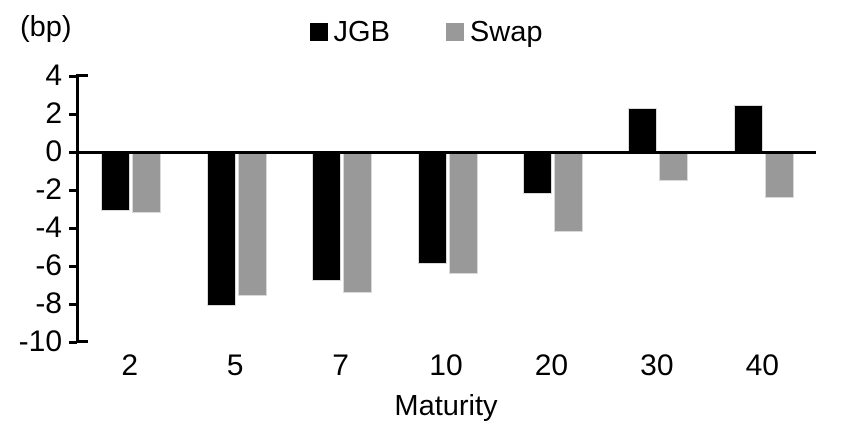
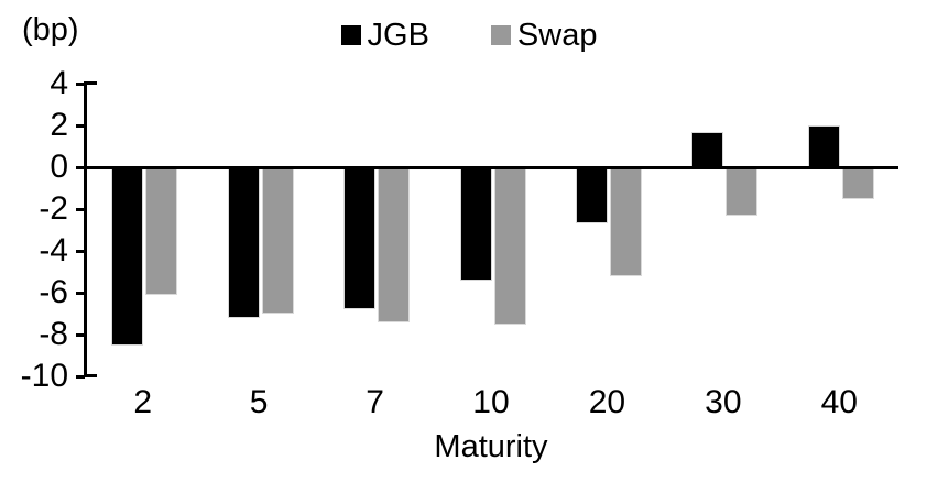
JGB/2: -3.1 -> -8.5
Swap/2: -3.2 -> -6.1
JGB/5: -8.1 -> -7.2
Swap/5: -7.6 -> -7.0
JGB/10: -5.9 -> -5.4
Swap/10: -6.4 -> -7.5
JGB/20: -2.2 -> -2.7
Swap/20: -4.2 -> -5.2
JGB/30: 2.3 -> 1.7
Swap/30: -1.5 -> -2.3
JGB/40: 2.5 -> 2.0
Swap/40: -2.4 -> -1.5
